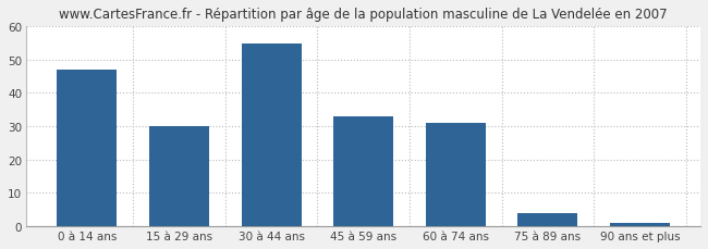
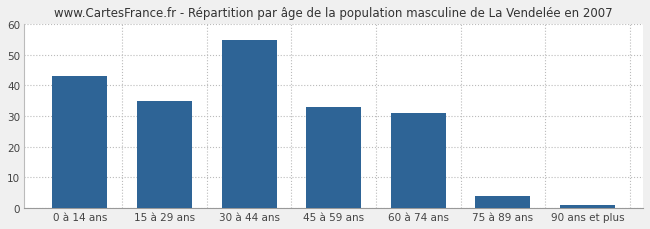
0 à 14 ans: 47 -> 43
15 à 29 ans: 30 -> 35
